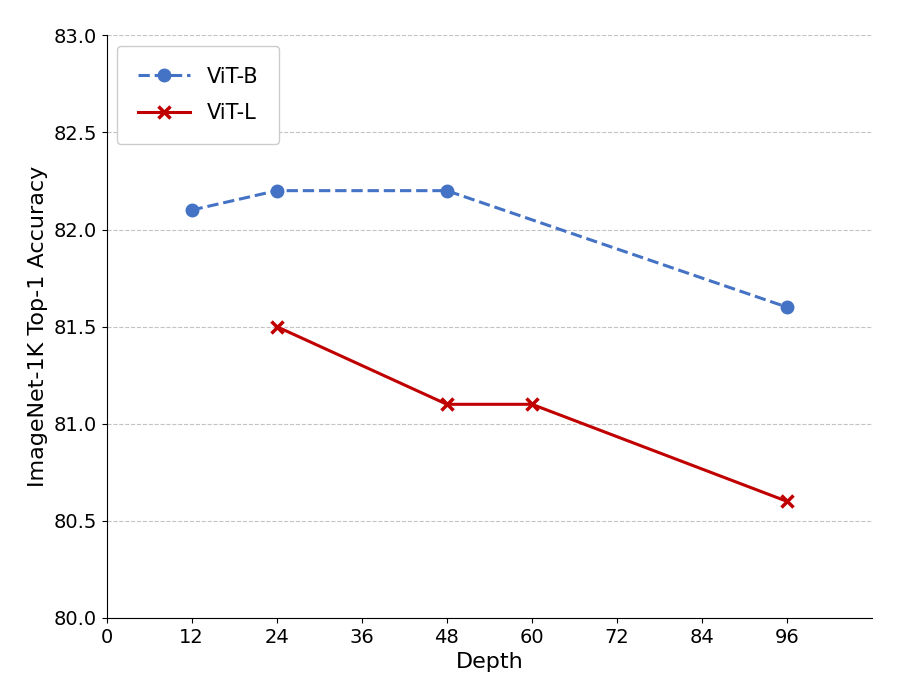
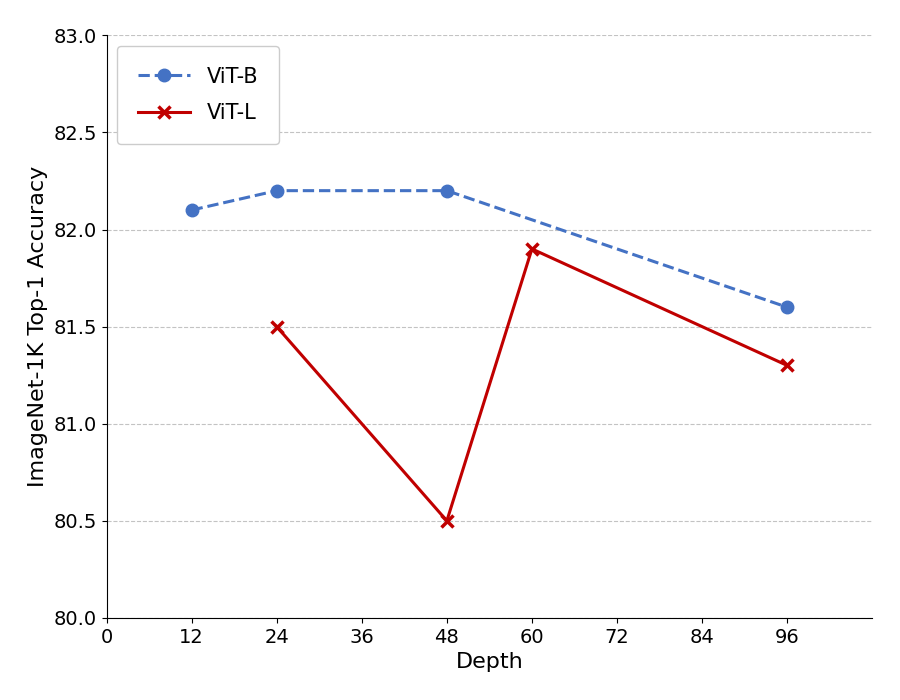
ViT-L/48: 81.1 -> 80.5
ViT-L/60: 81.1 -> 81.9
ViT-L/96: 80.6 -> 81.3
